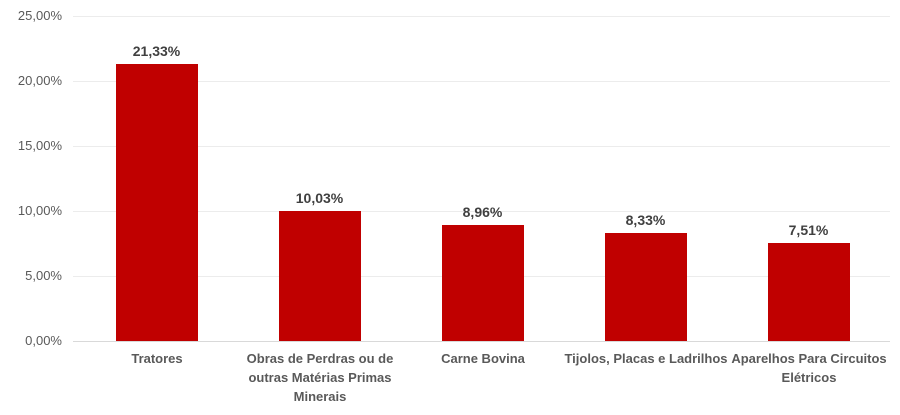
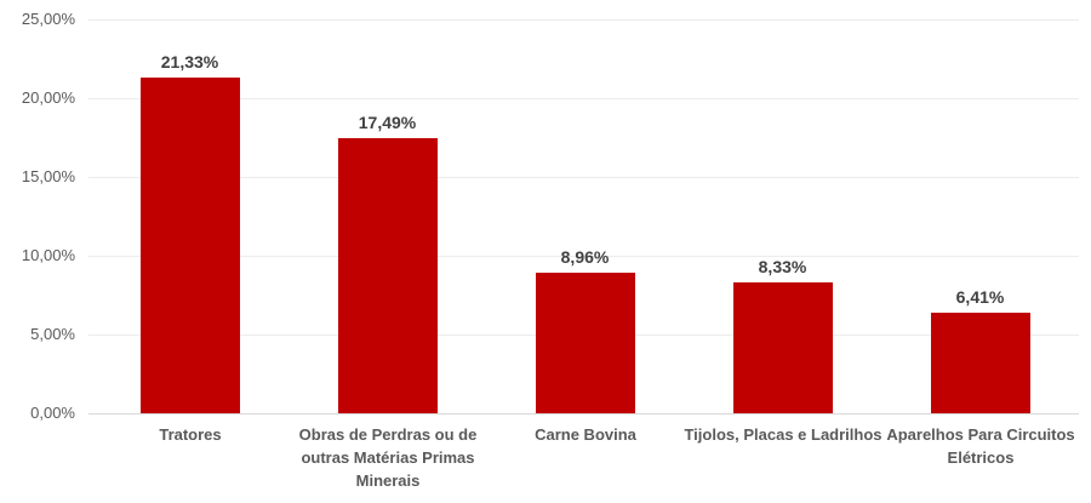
Obras de Perdras ou de outras Matérias Primas Minerais: 10,03% -> 17,49%
Aparelhos Para Circuitos Elétricos: 7,51% -> 6,41%
